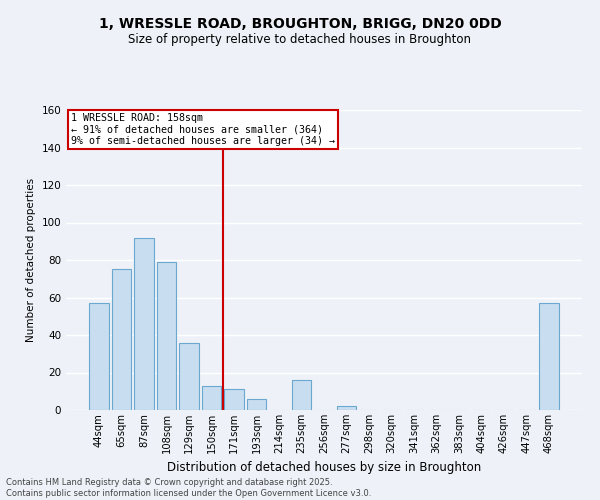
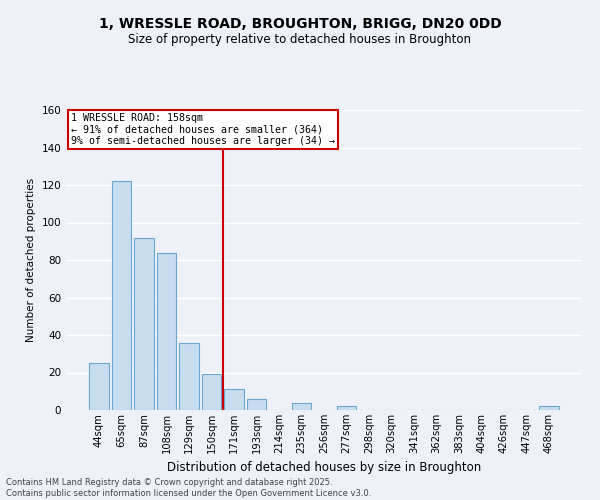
44sqm: 57 -> 25
65sqm: 75 -> 122
108sqm: 79 -> 84
150sqm: 13 -> 19
235sqm: 16 -> 4
468sqm: 57 -> 2
